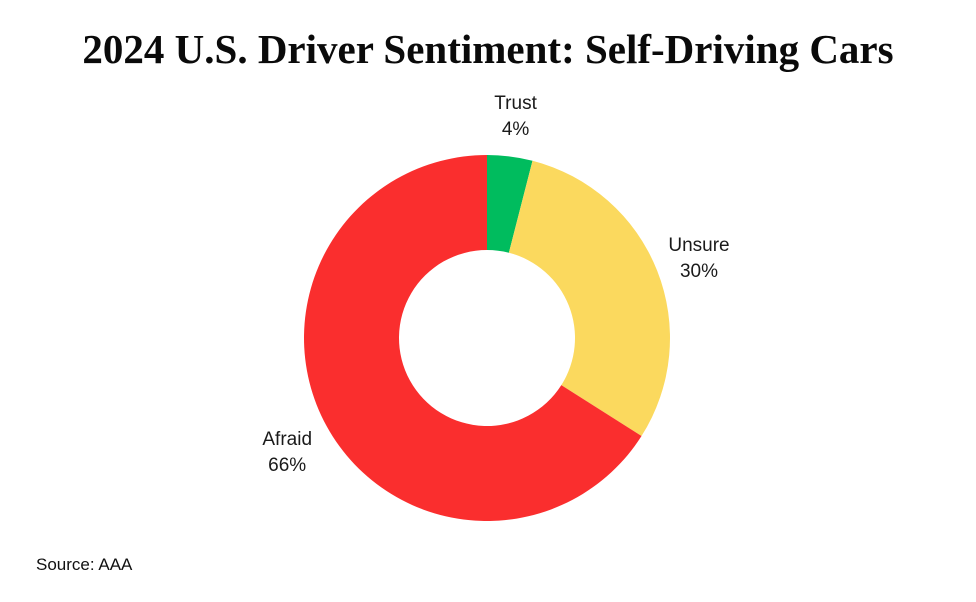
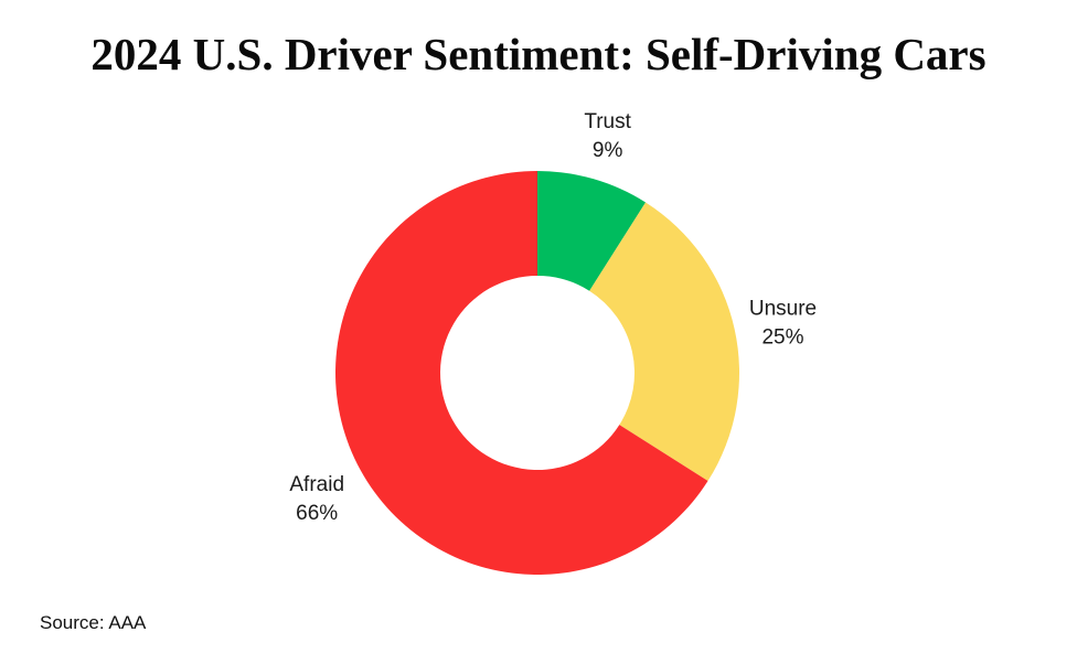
Trust: 4% -> 9%
Unsure: 30% -> 25%
